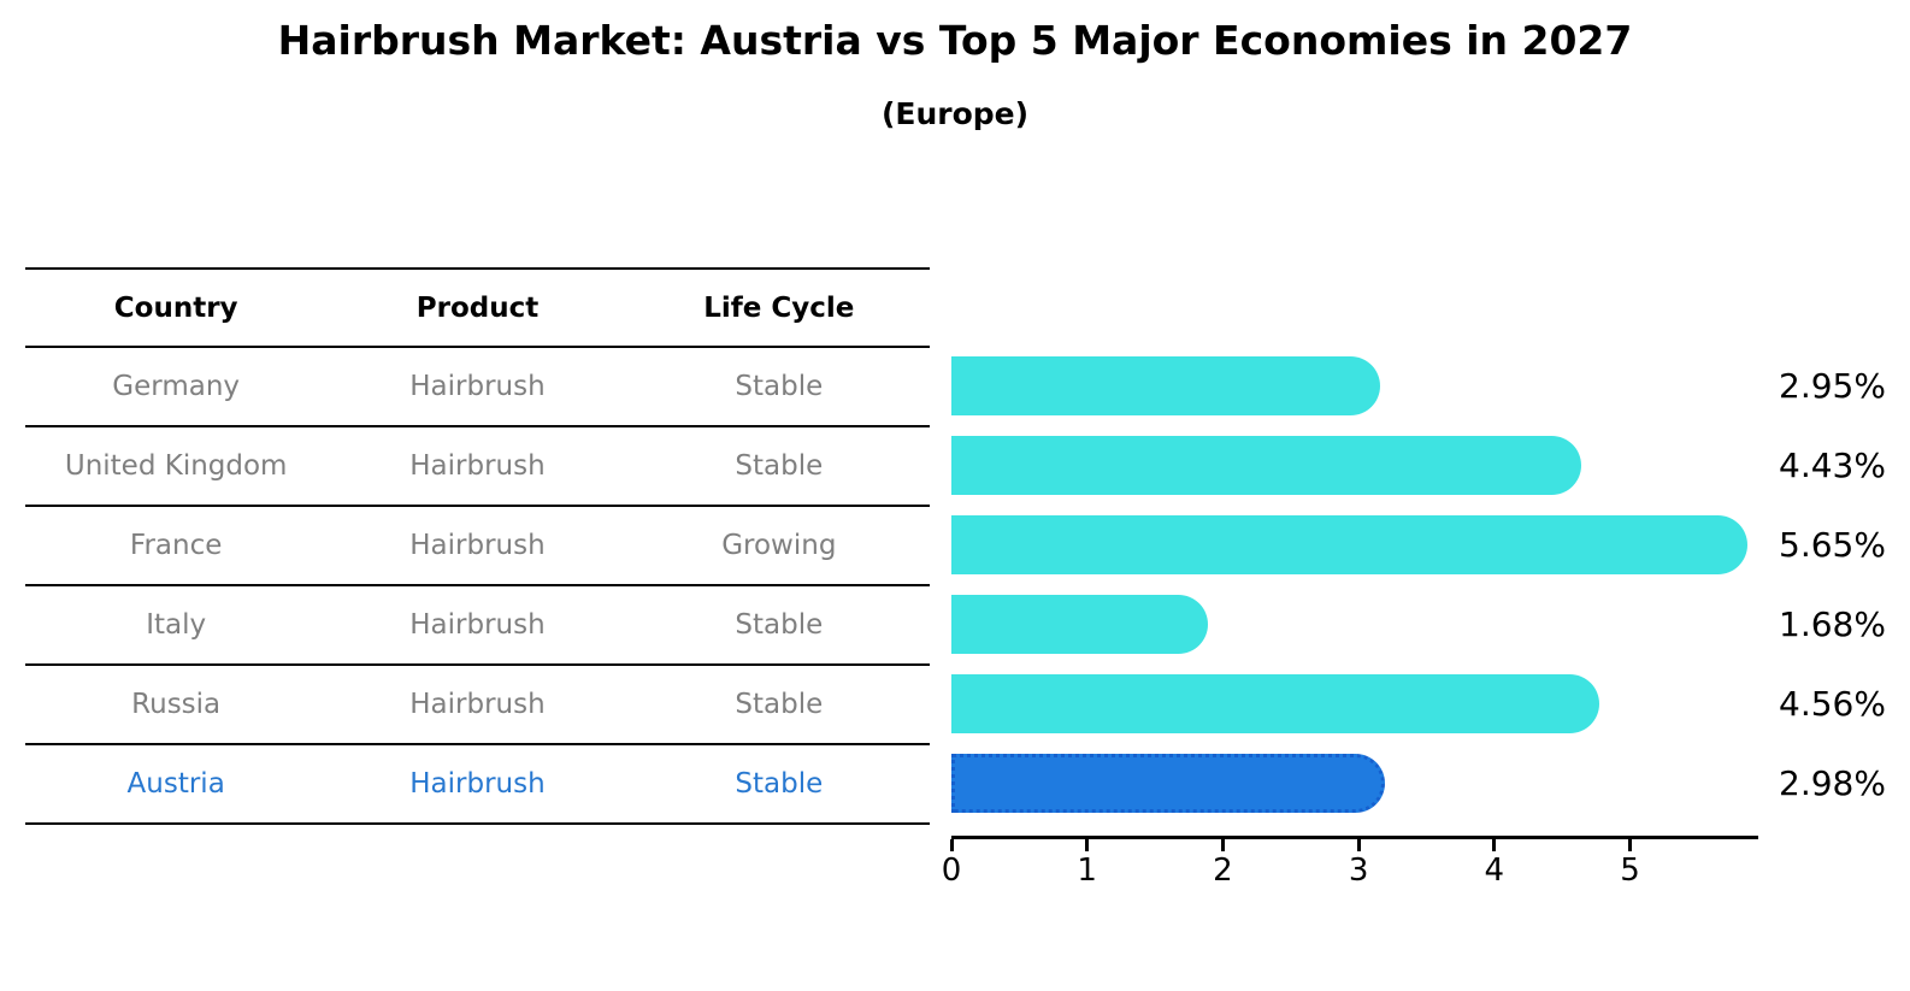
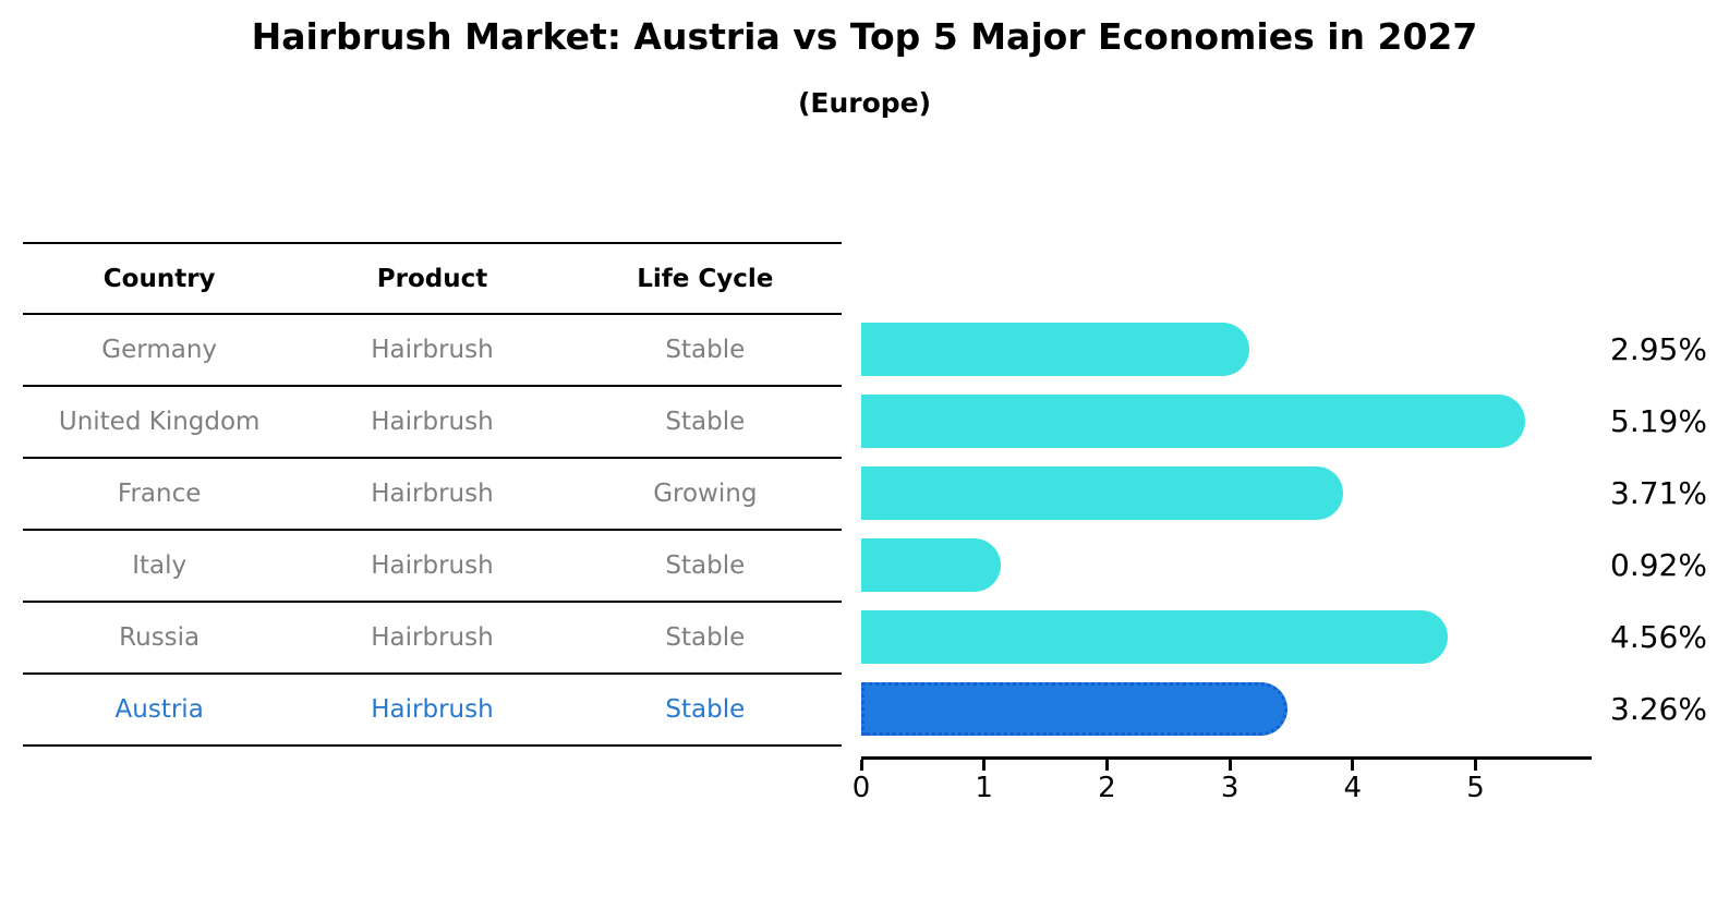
United Kingdom: 4.43% -> 5.19%
France: 5.65% -> 3.71%
Italy: 1.68% -> 0.92%
Austria: 2.98% -> 3.26%
